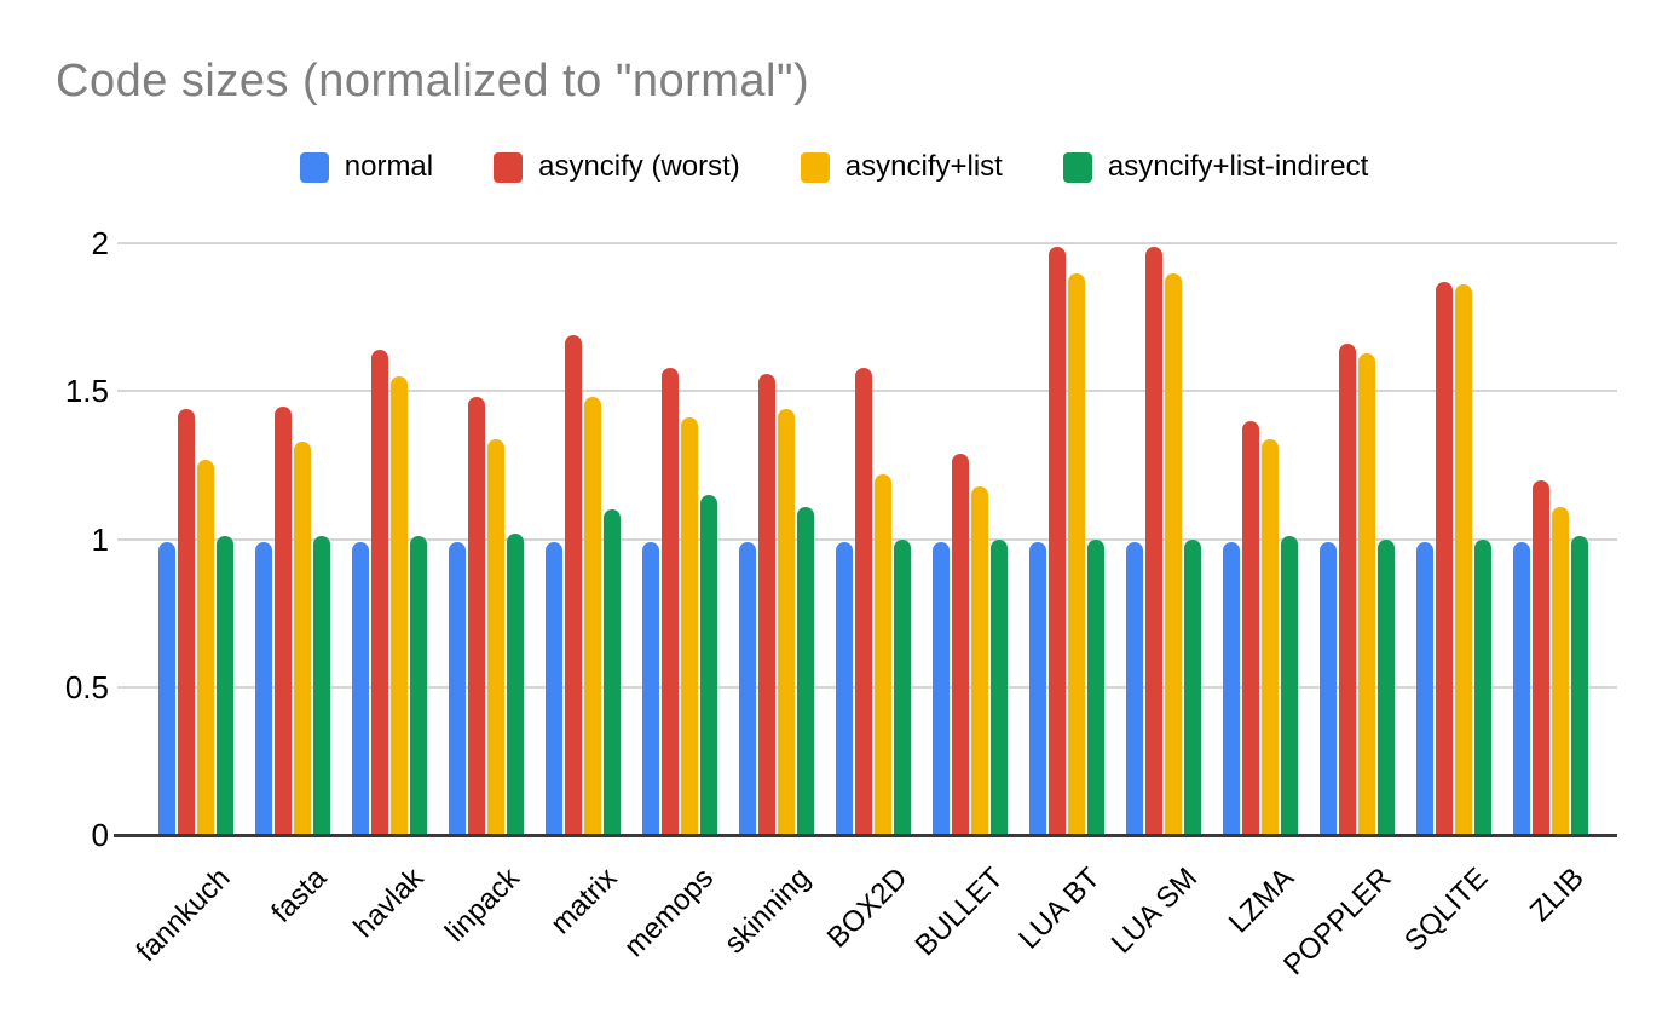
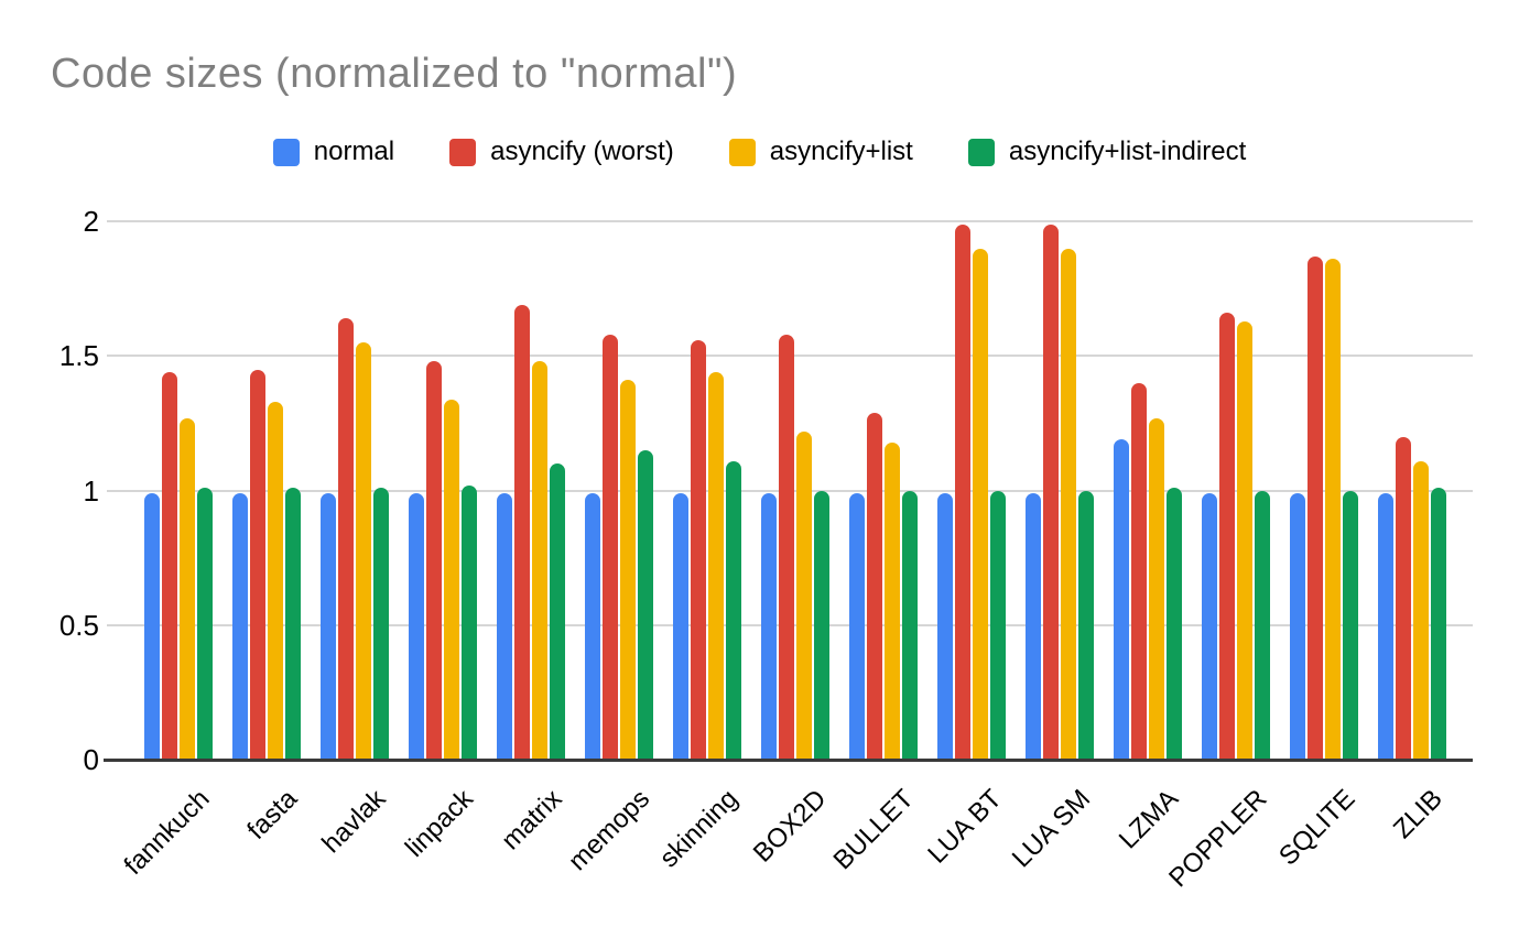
normal/LZMA: 0.99 -> 1.19
asyncify+list/LZMA: 1.34 -> 1.27
